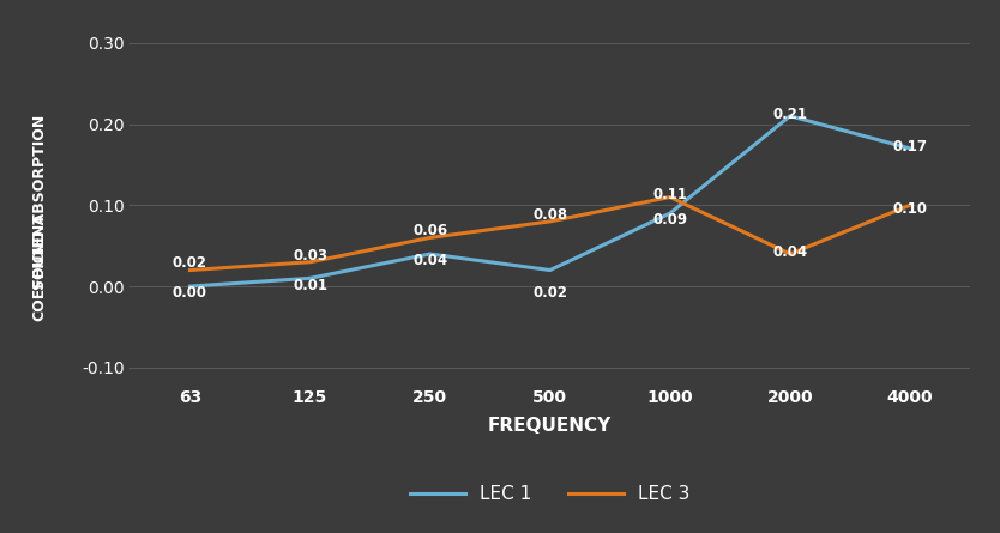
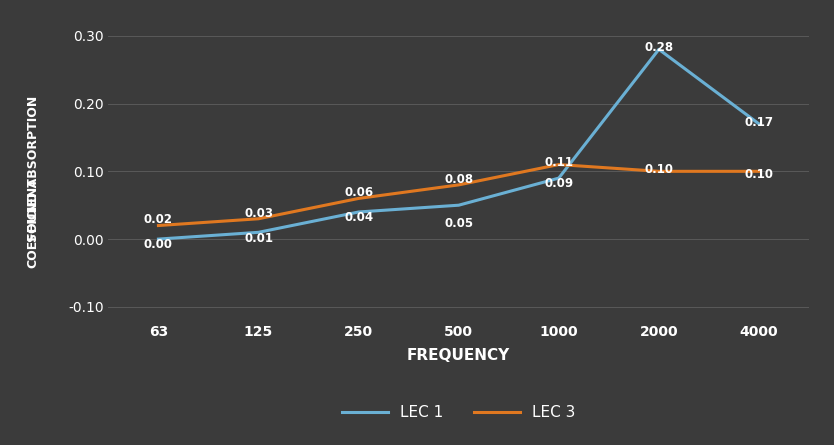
LEC 1/500: 0.02 -> 0.05
LEC 1/2000: 0.21 -> 0.28
LEC 3/2000: 0.04 -> 0.10
